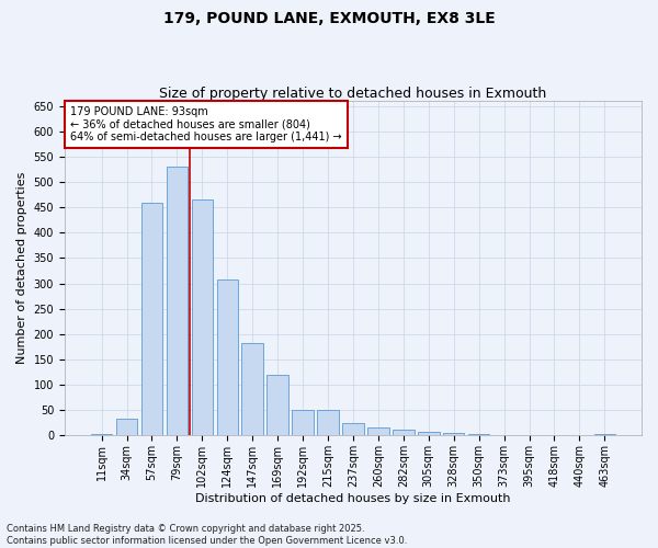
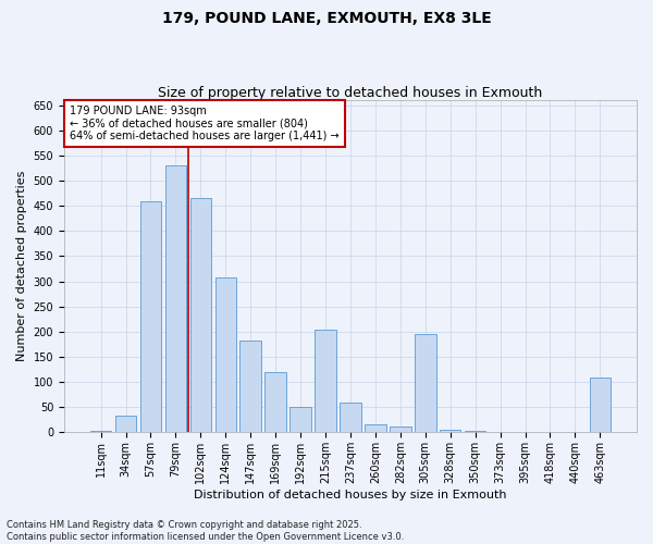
215sqm: 50 -> 205
237sqm: 25 -> 60
305sqm: 8 -> 195
463sqm: 3 -> 110
